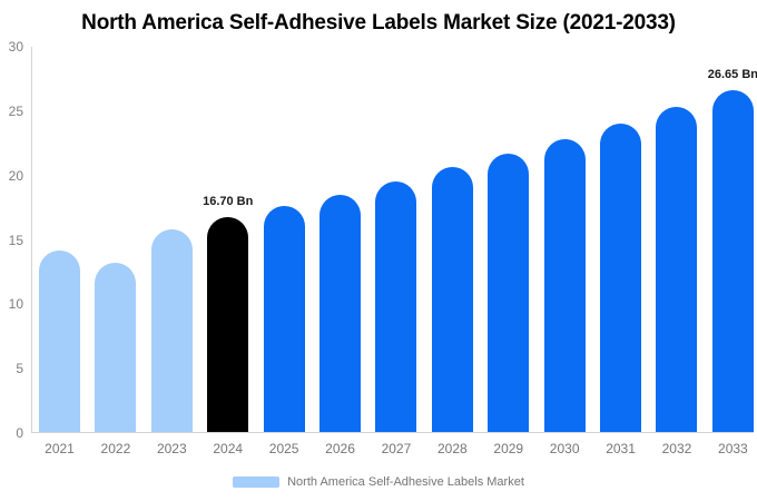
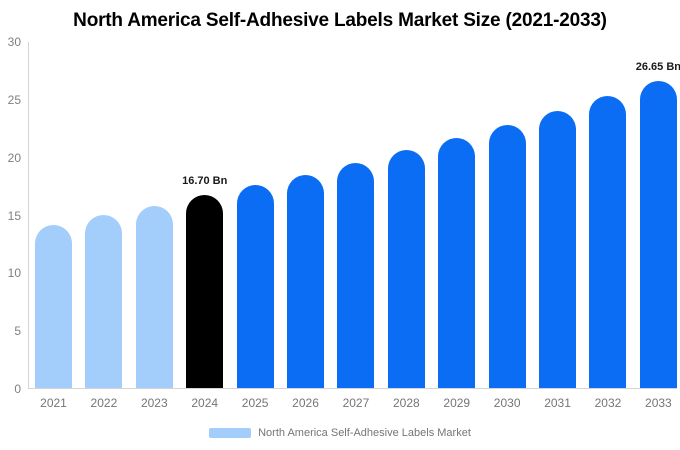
2022: 13.2 -> 15.0
